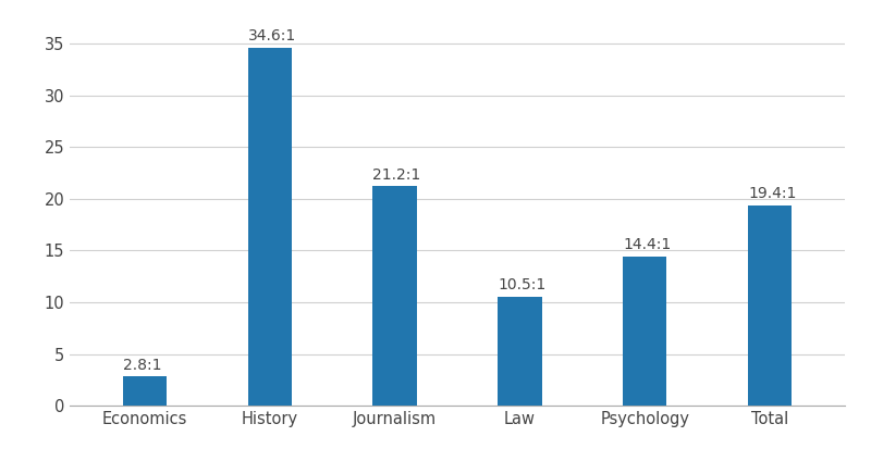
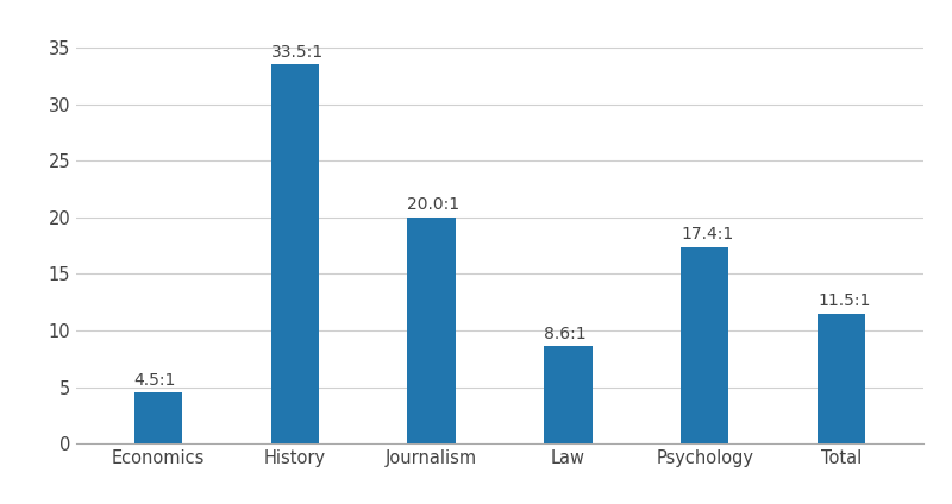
Economics: 2.8 -> 4.5
History: 34.6 -> 33.5
Journalism: 21.2 -> 20.0
Law: 10.5 -> 8.6
Psychology: 14.4 -> 17.4
Total: 19.4 -> 11.5
